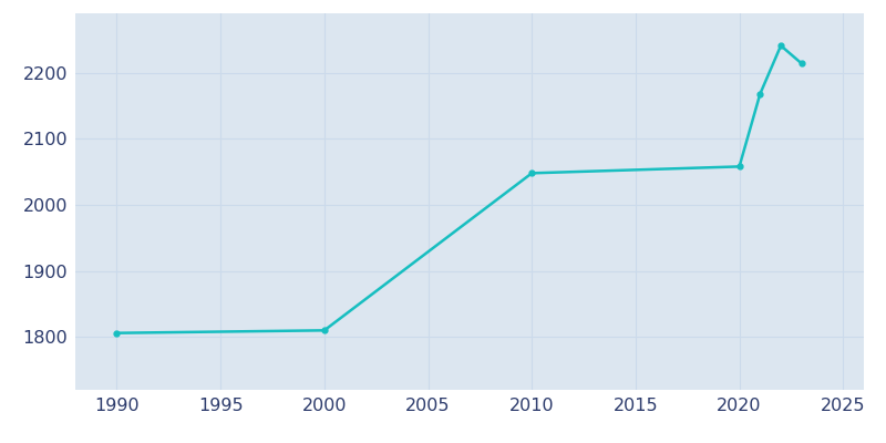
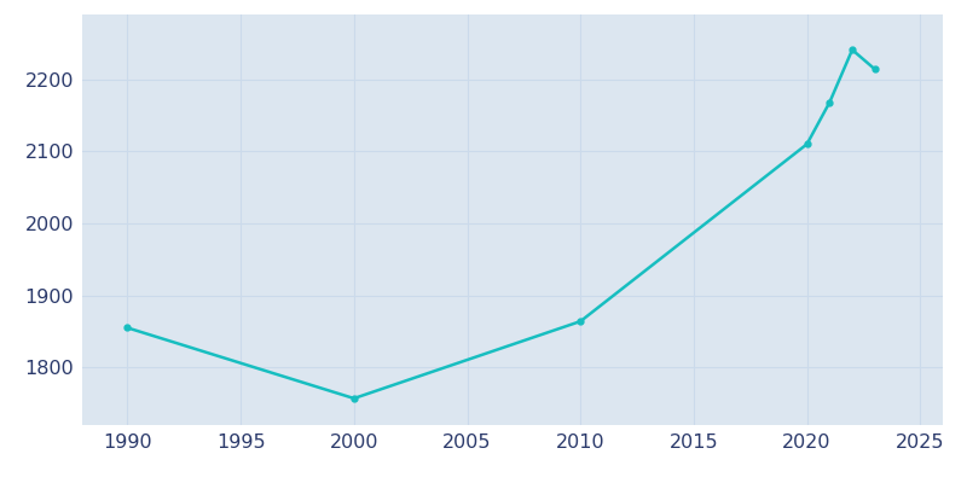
1990: 1806 -> 1855
2000: 1810 -> 1757
2010: 2048 -> 1864
2020: 2058 -> 2110
